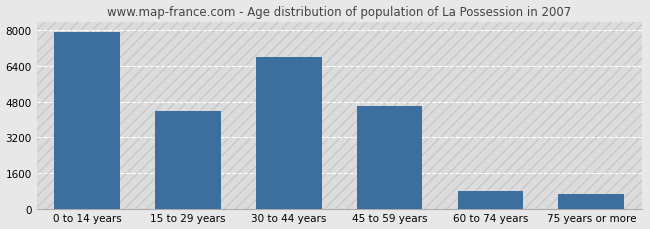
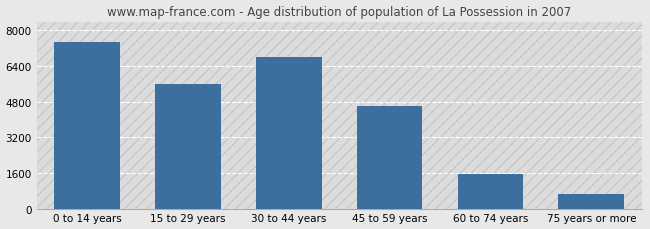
0 to 14 years: 7950 -> 7500
15 to 29 years: 4400 -> 5600
60 to 74 years: 800 -> 1550
